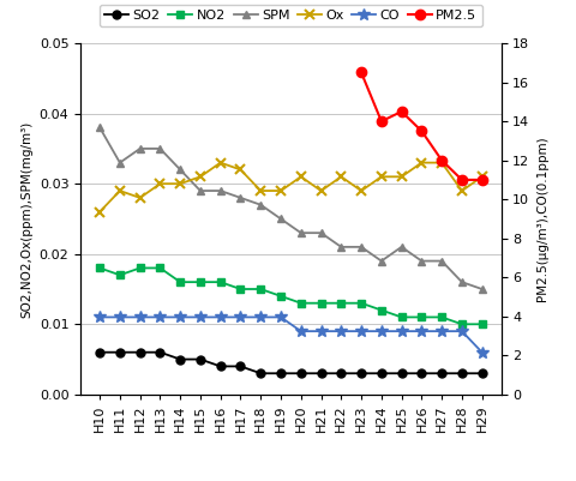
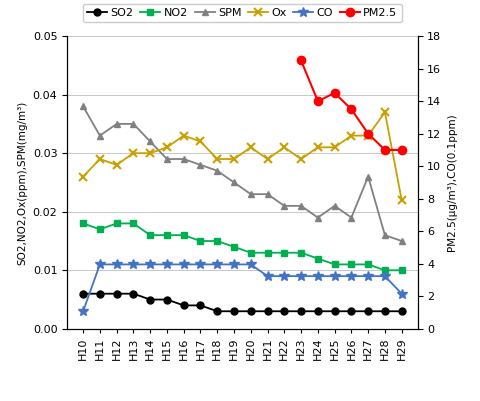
CO/H10: 0.011 -> 0.003
CO/H20: 0.009 -> 0.011
SPM/H27: 0.019 -> 0.026
Ox/H28: 0.029 -> 0.037
Ox/H29: 0.031 -> 0.022
